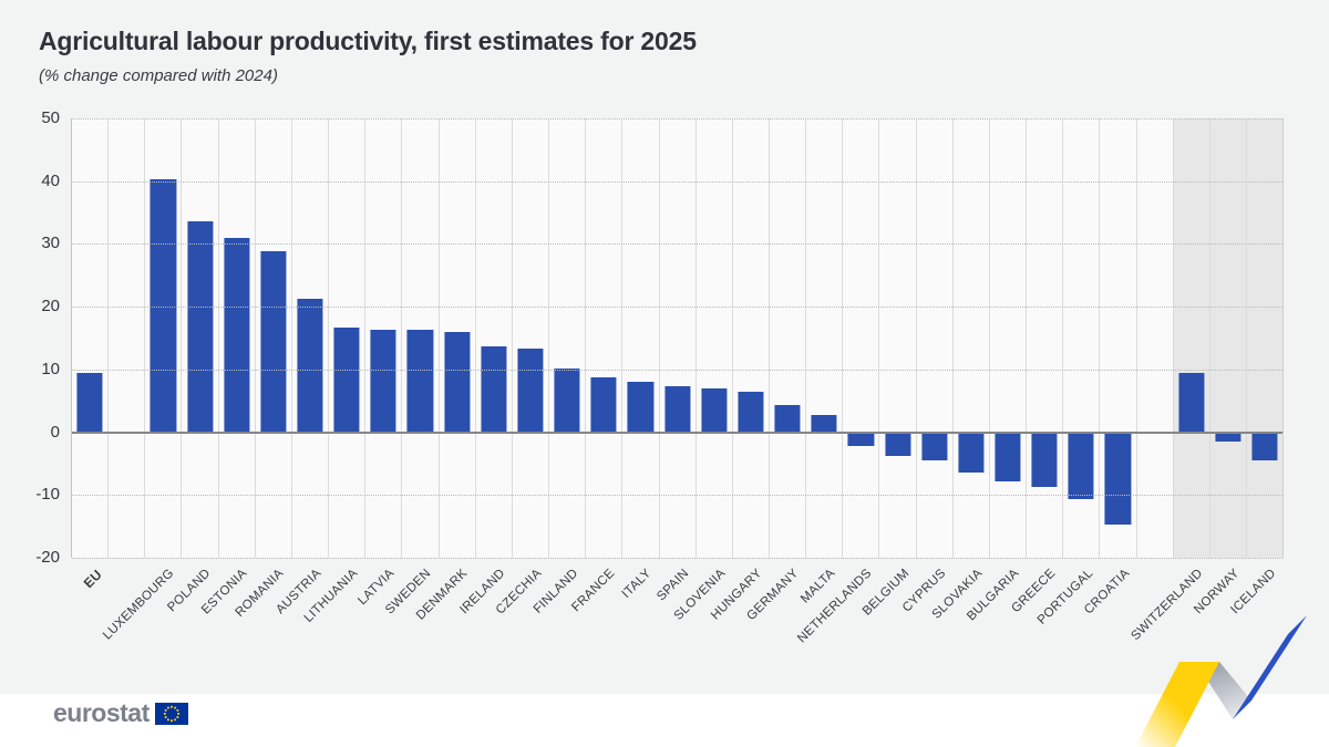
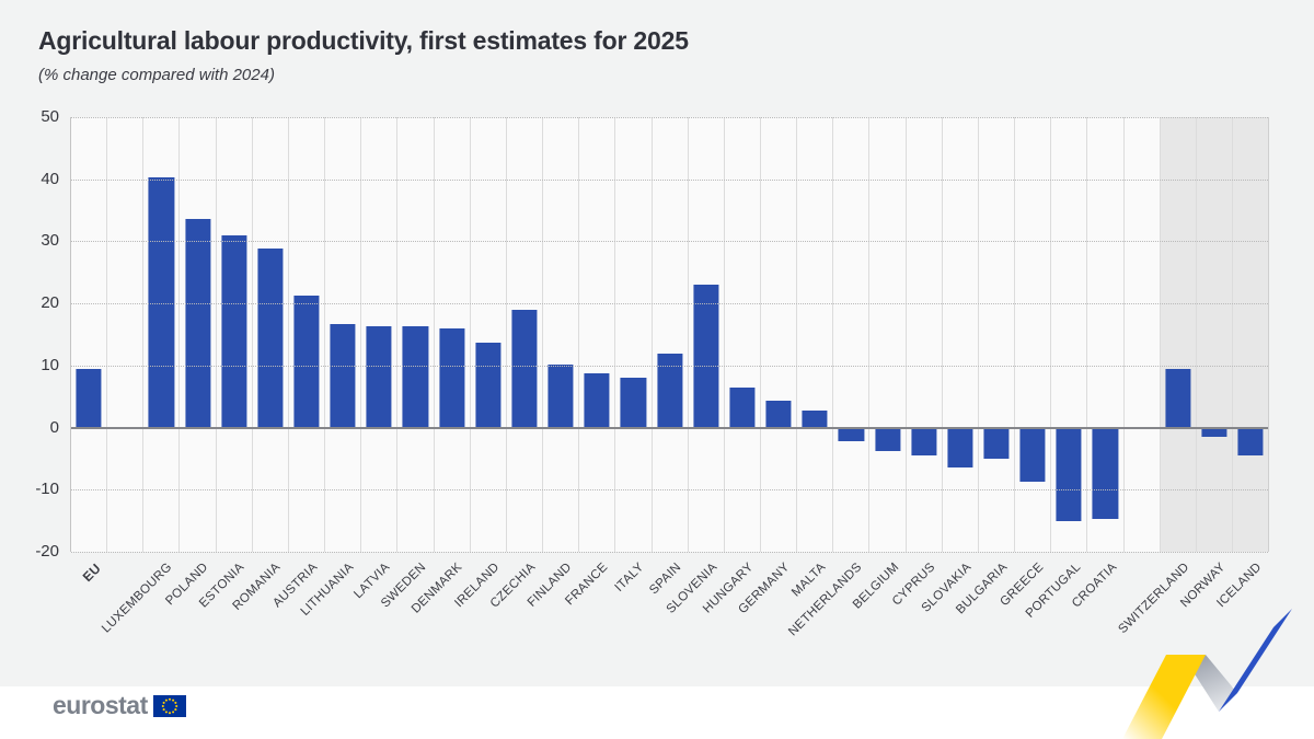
CZECHIA: 13 -> 19
SPAIN: 7 -> 12
SLOVENIA: 7 -> 23
BULGARIA: -8 -> -5
PORTUGAL: -11 -> -15
